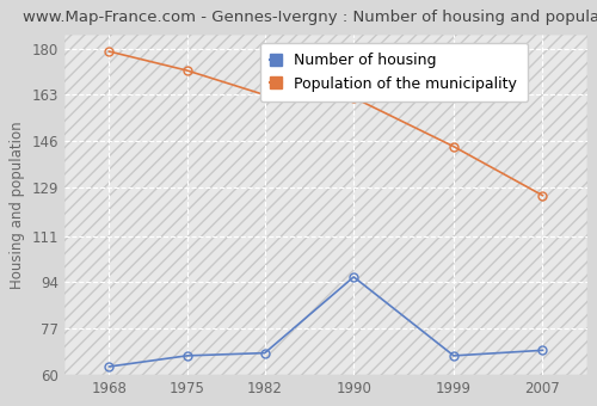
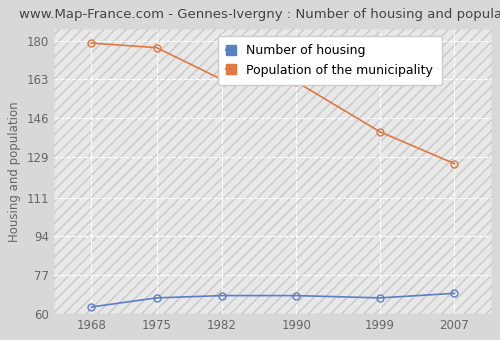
Population of the municipality/1975: 172 -> 177
Number of housing/1990: 96 -> 68
Population of the municipality/1999: 144 -> 140
